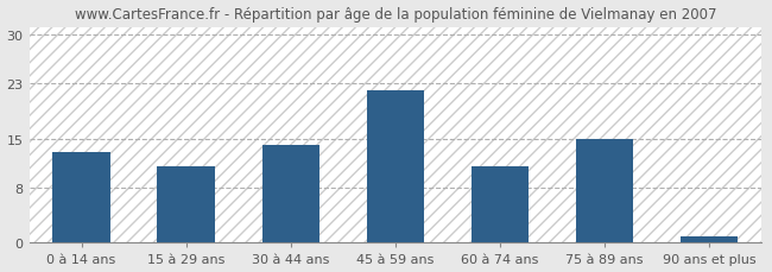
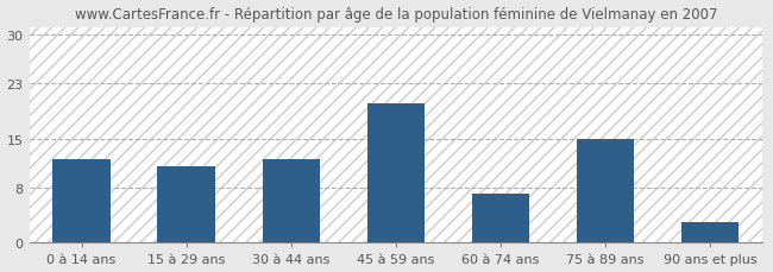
0 à 14 ans: 13 -> 12
30 à 44 ans: 14 -> 12
45 à 59 ans: 22 -> 20
60 à 74 ans: 11 -> 7
90 ans et plus: 1 -> 3
